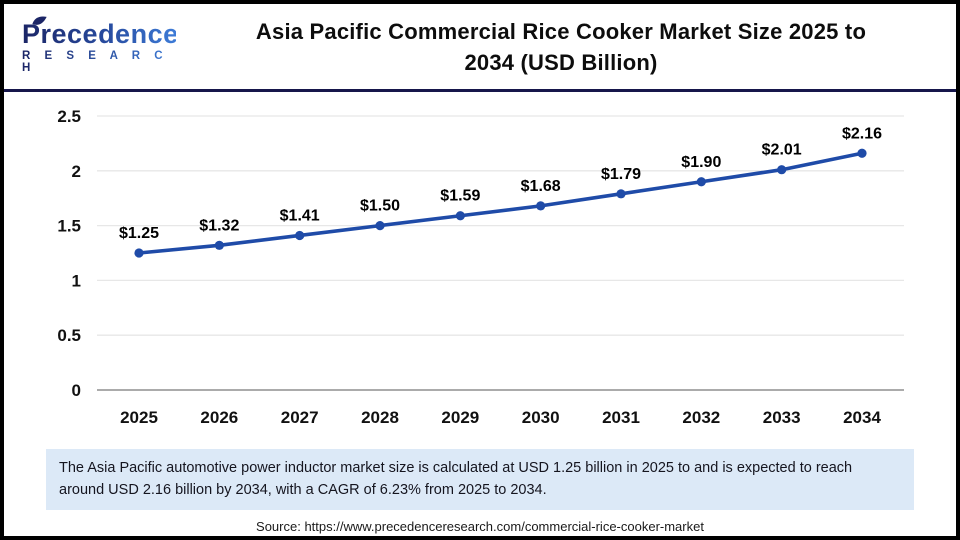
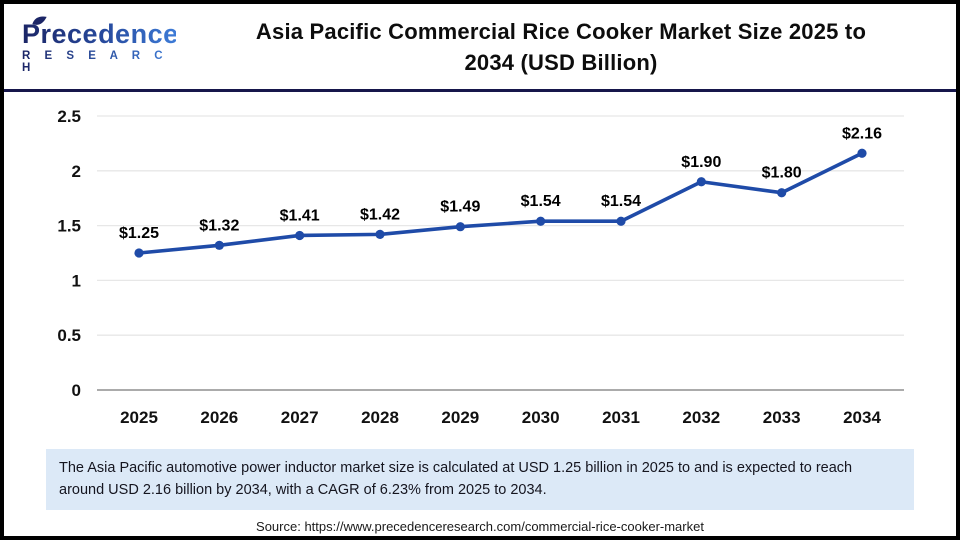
2028: $1.50 -> $1.42
2029: $1.59 -> $1.49
2030: $1.68 -> $1.54
2031: $1.79 -> $1.54
2033: $2.01 -> $1.80
